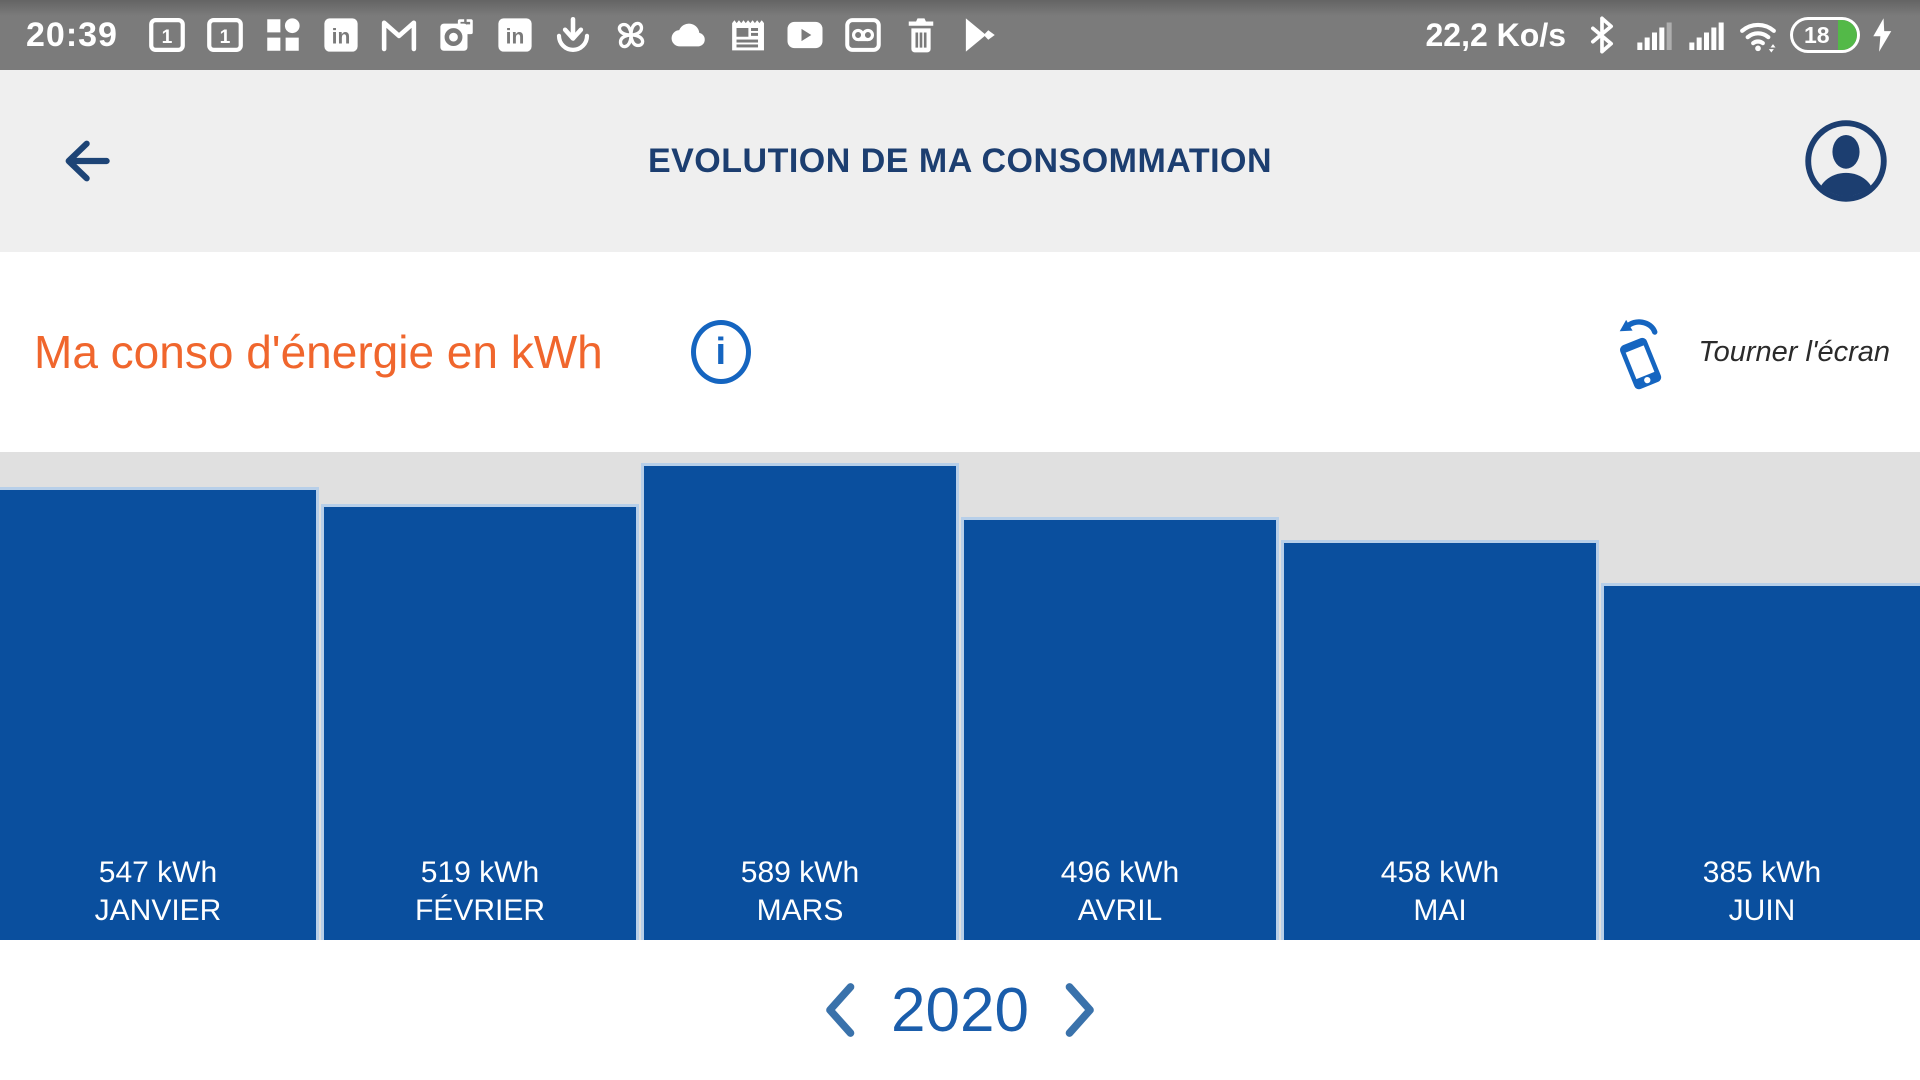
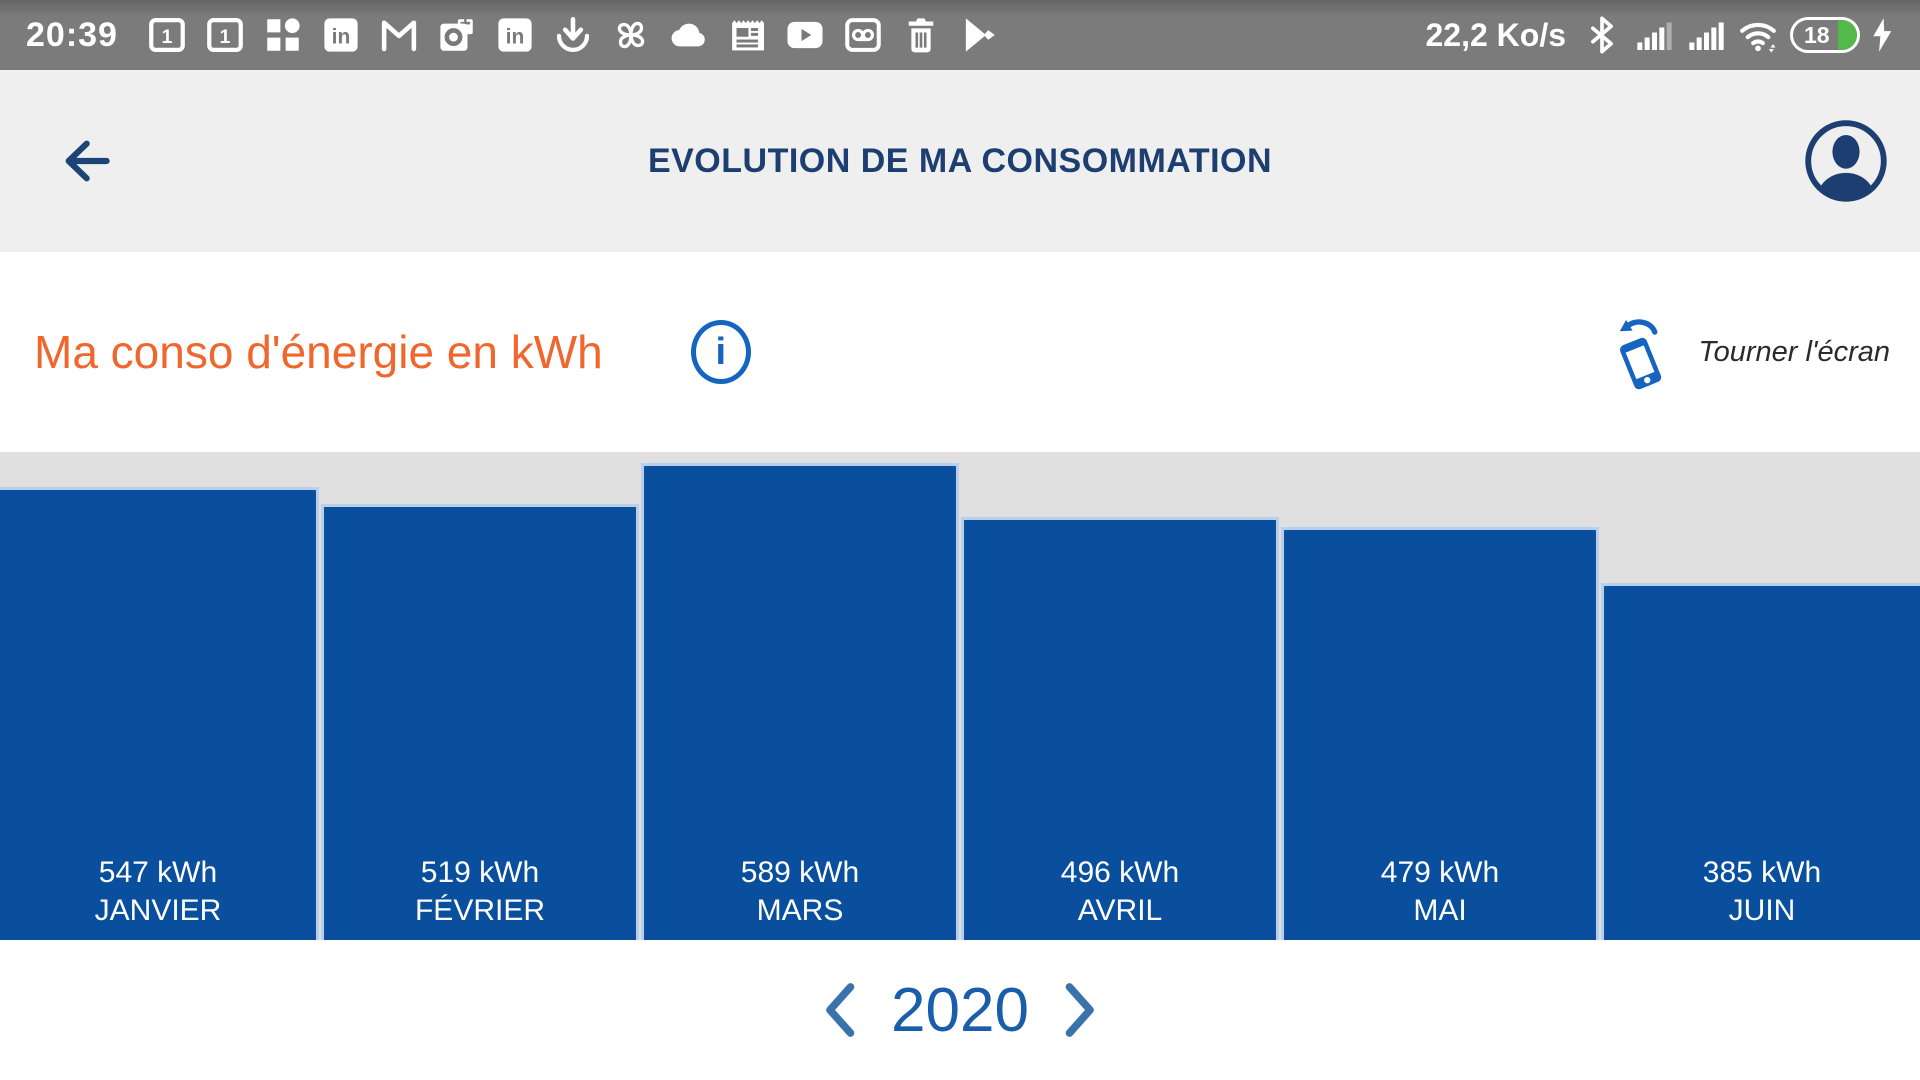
MAI: 458 -> 479
